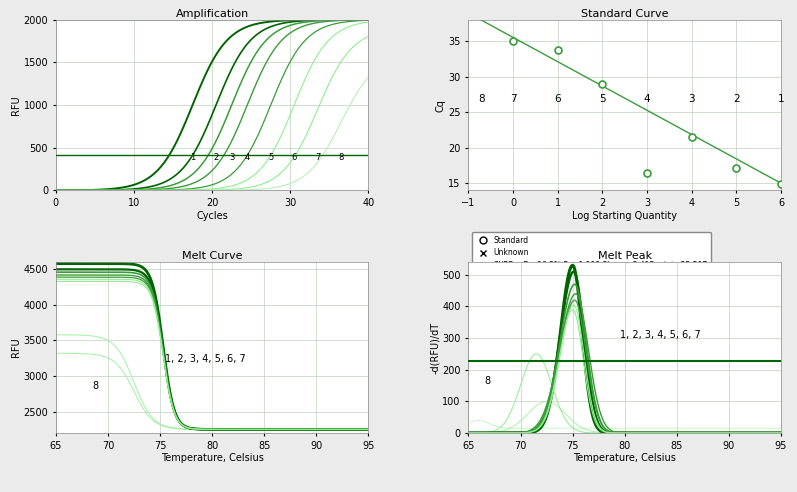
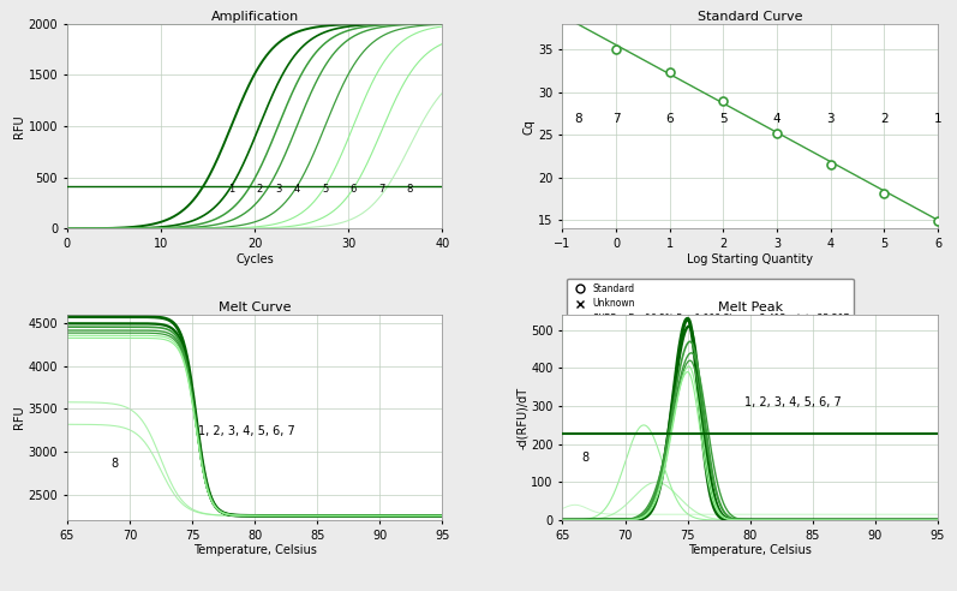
Standard Curve/1: 33.8 -> 32.3
Standard Curve/3: 16.4 -> 25.1
Standard Curve/5: 17.2 -> 18.1
